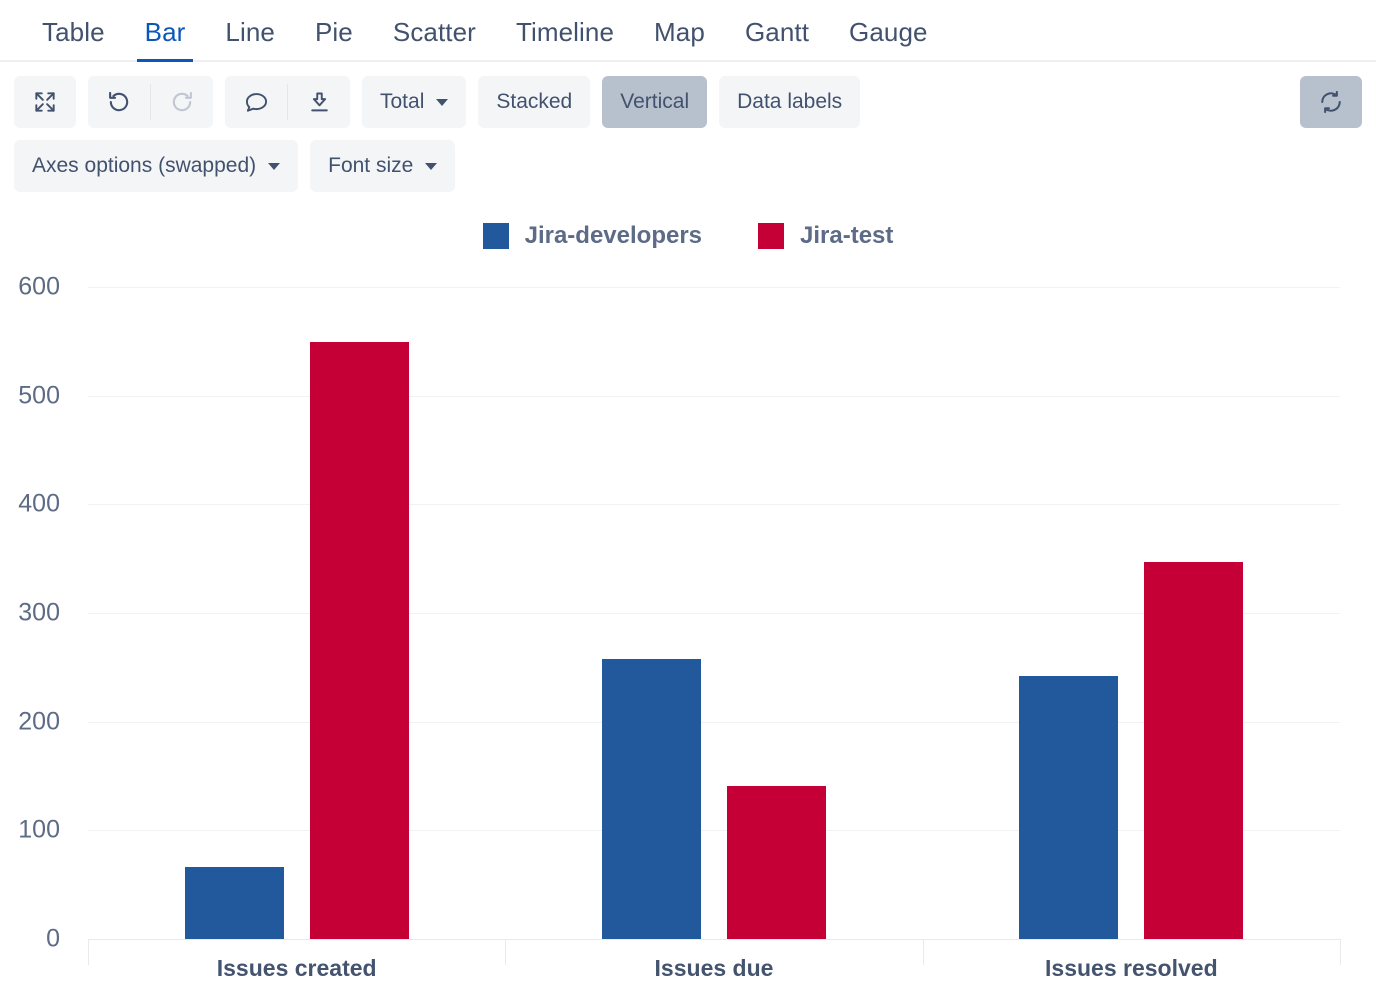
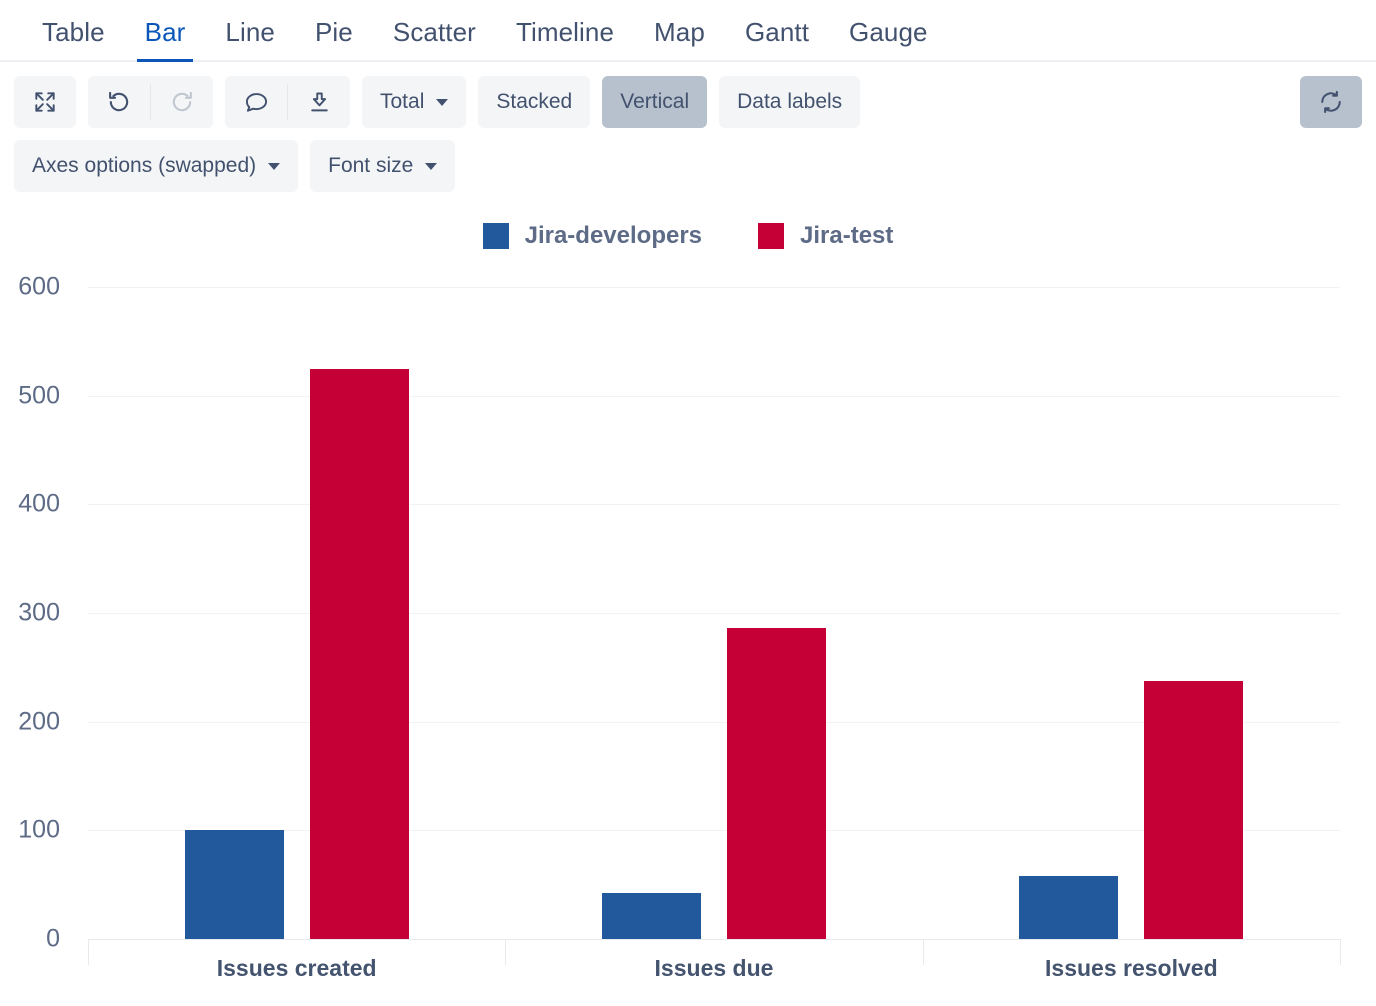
Jira-developers/Issues created: 66 -> 100
Jira-test/Issues created: 549 -> 525
Jira-developers/Issues due: 258 -> 42
Jira-test/Issues due: 141 -> 286
Jira-developers/Issues resolved: 242 -> 58
Jira-test/Issues resolved: 347 -> 237
